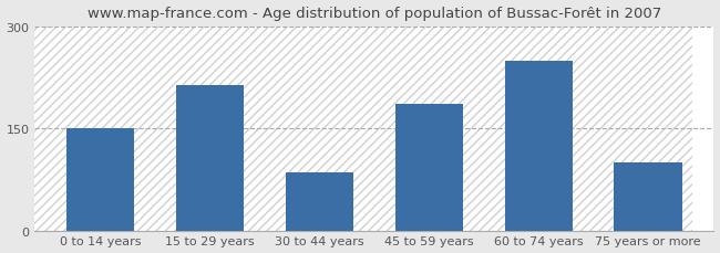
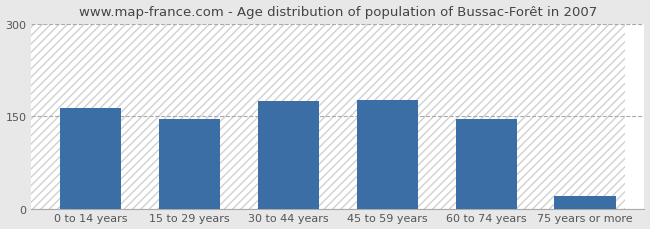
0 to 14 years: 150 -> 163
15 to 29 years: 214 -> 146
30 to 44 years: 86 -> 175
45 to 59 years: 186 -> 176
60 to 74 years: 250 -> 146
75 years or more: 100 -> 20
